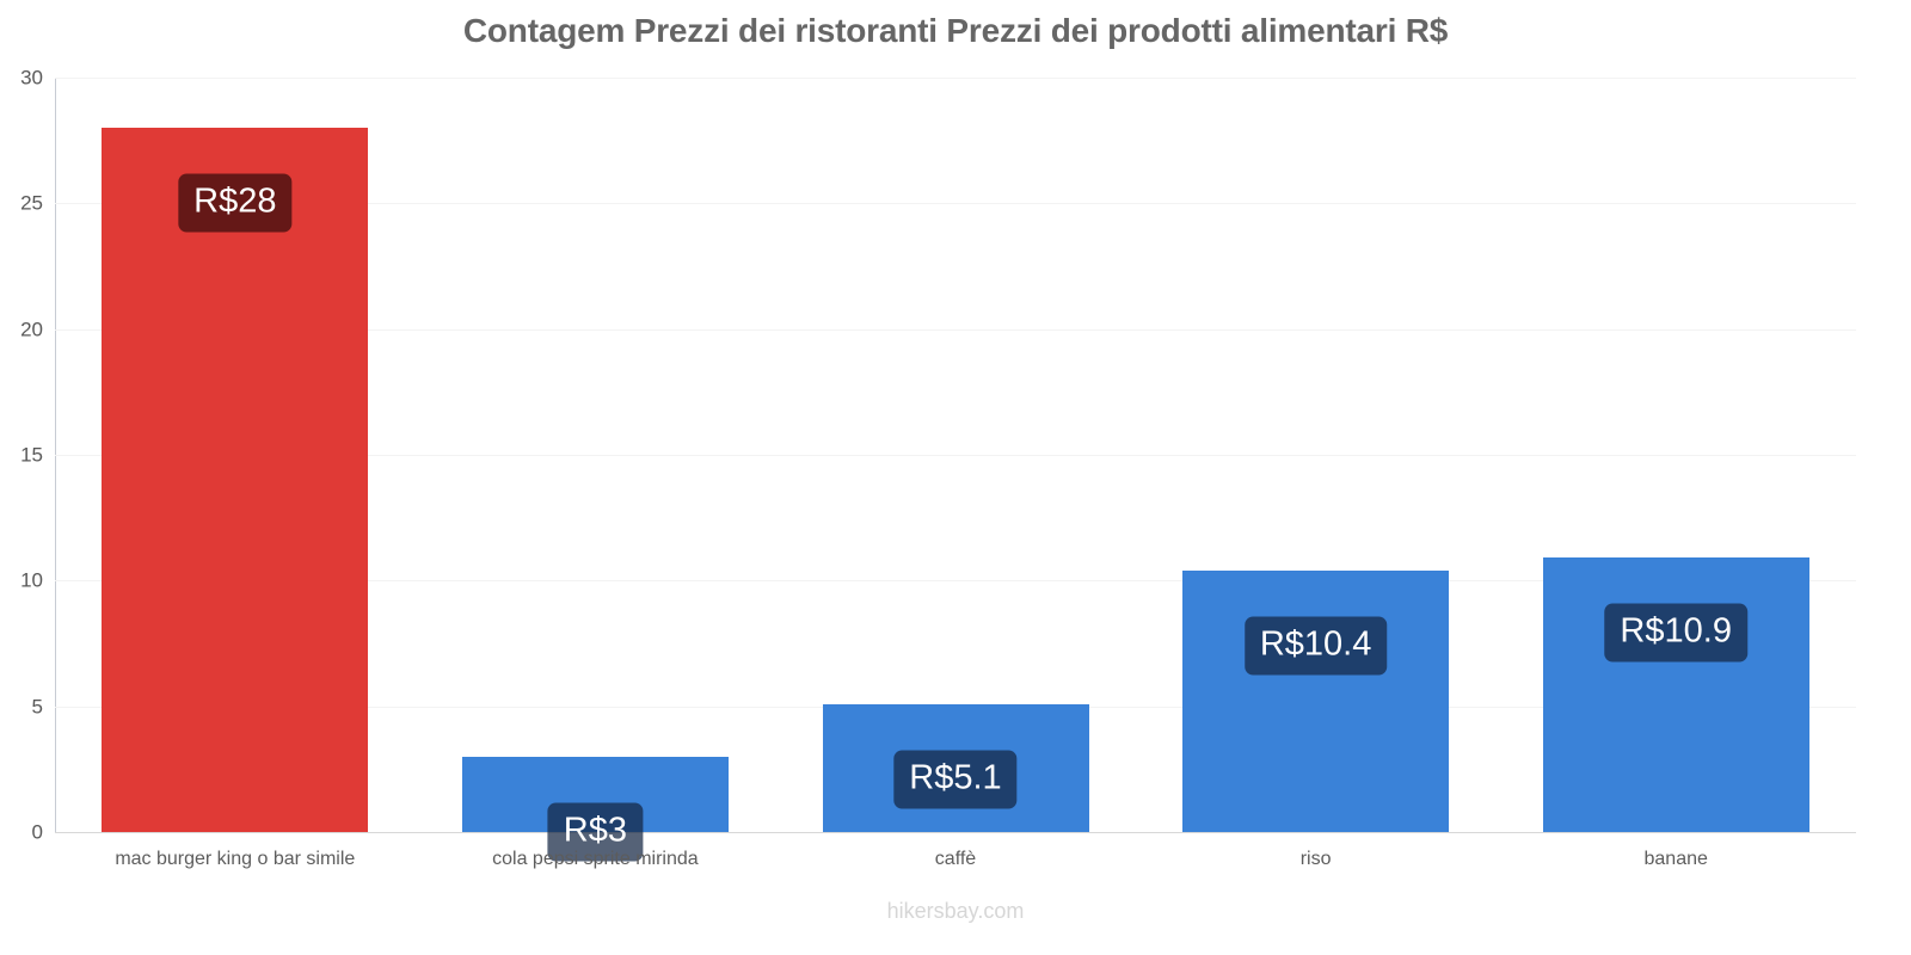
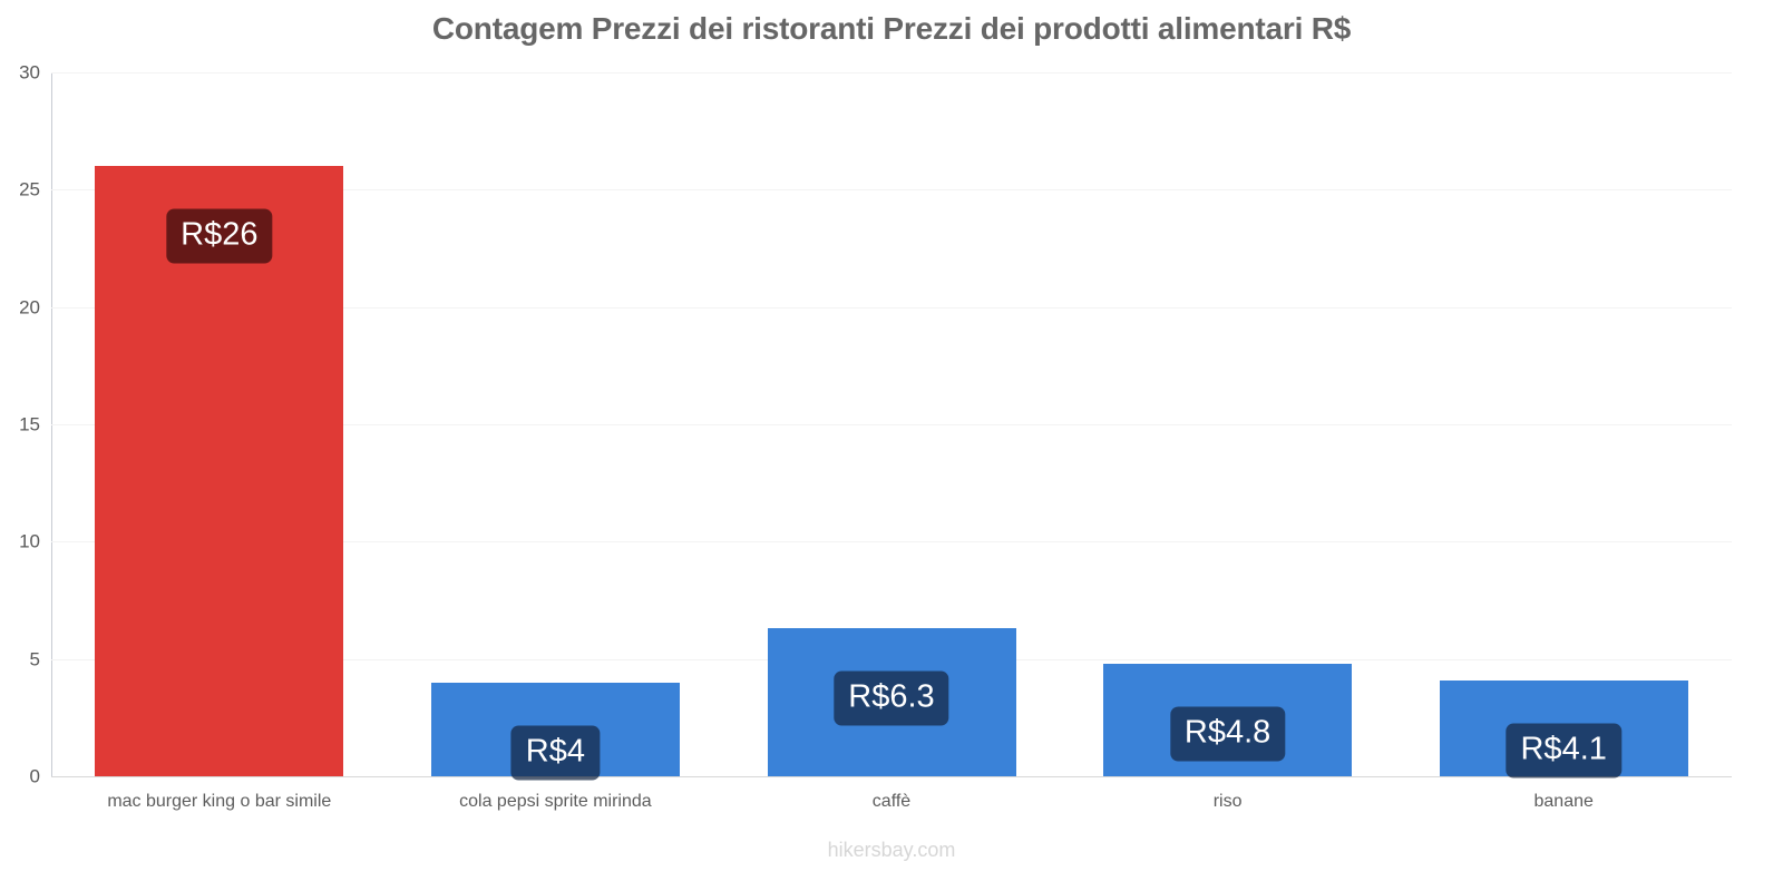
mac burger king o bar simile: 28 -> 26
cola pepsi sprite mirinda: 3 -> 4
caffè: 5.1 -> 6.3
riso: 10.4 -> 4.8
banane: 10.9 -> 4.1
